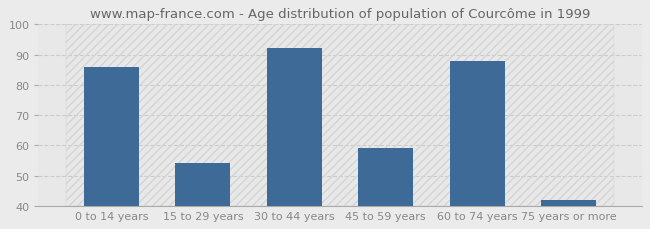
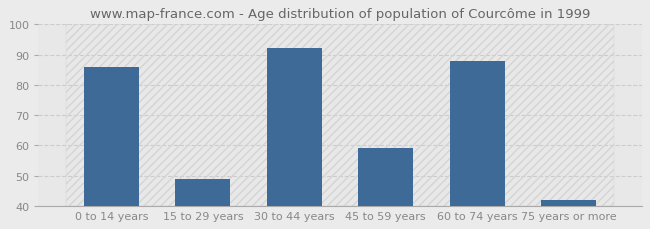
15 to 29 years: 54 -> 49
